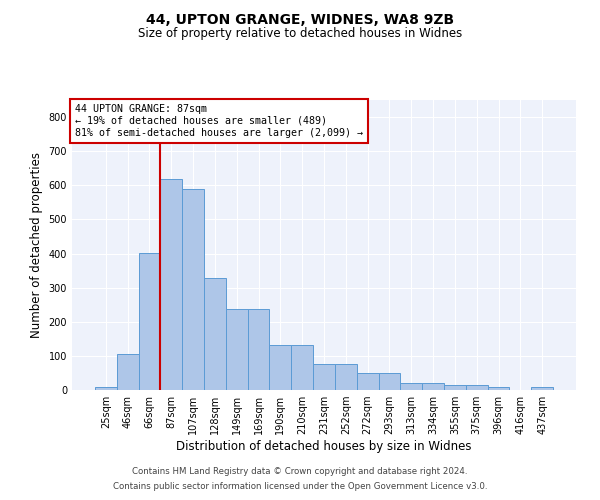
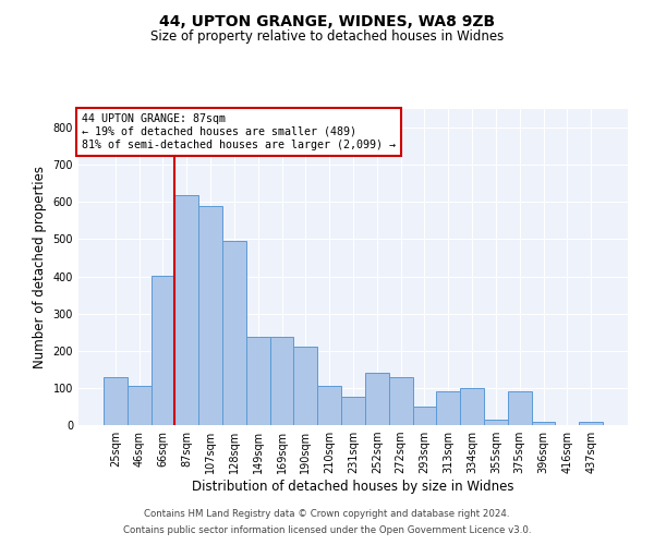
25sqm: 8 -> 130
128sqm: 328 -> 495
190sqm: 133 -> 210
210sqm: 133 -> 105
252sqm: 77 -> 140
272sqm: 49 -> 130
313sqm: 20 -> 90
334sqm: 20 -> 100
375sqm: 14 -> 90
